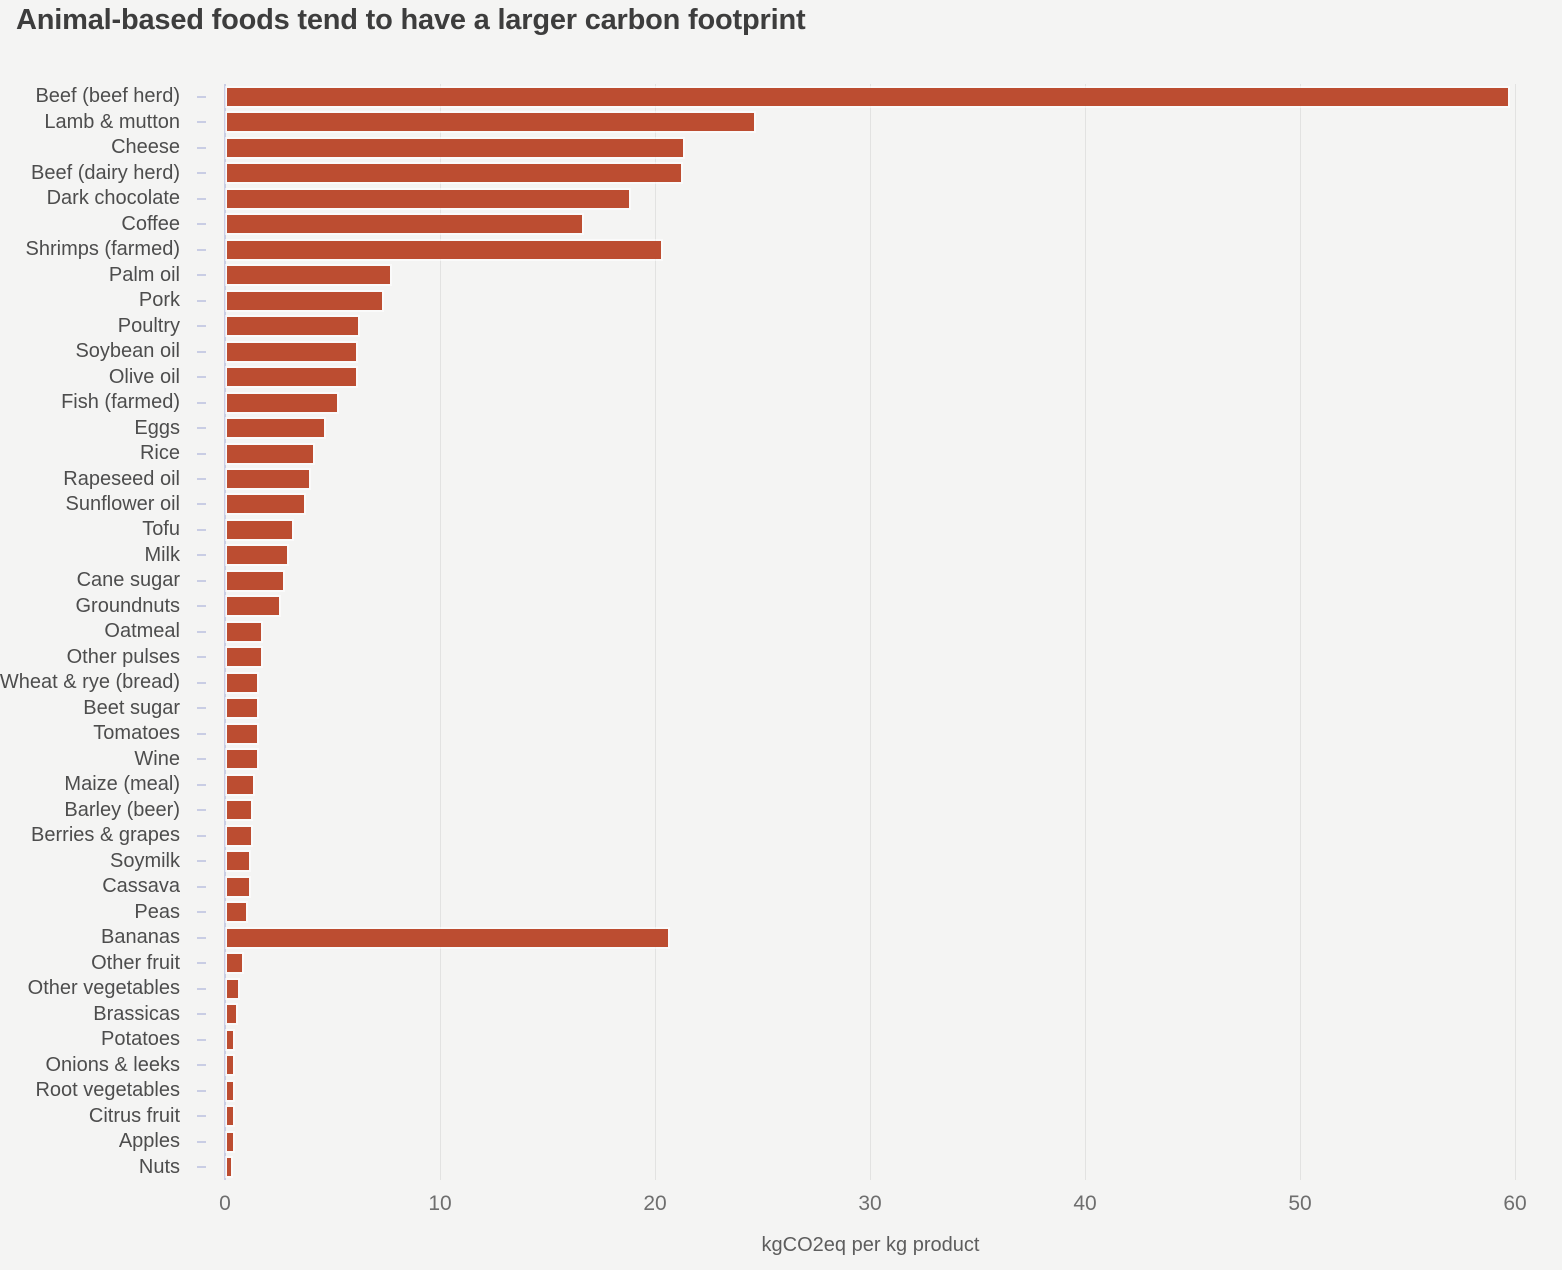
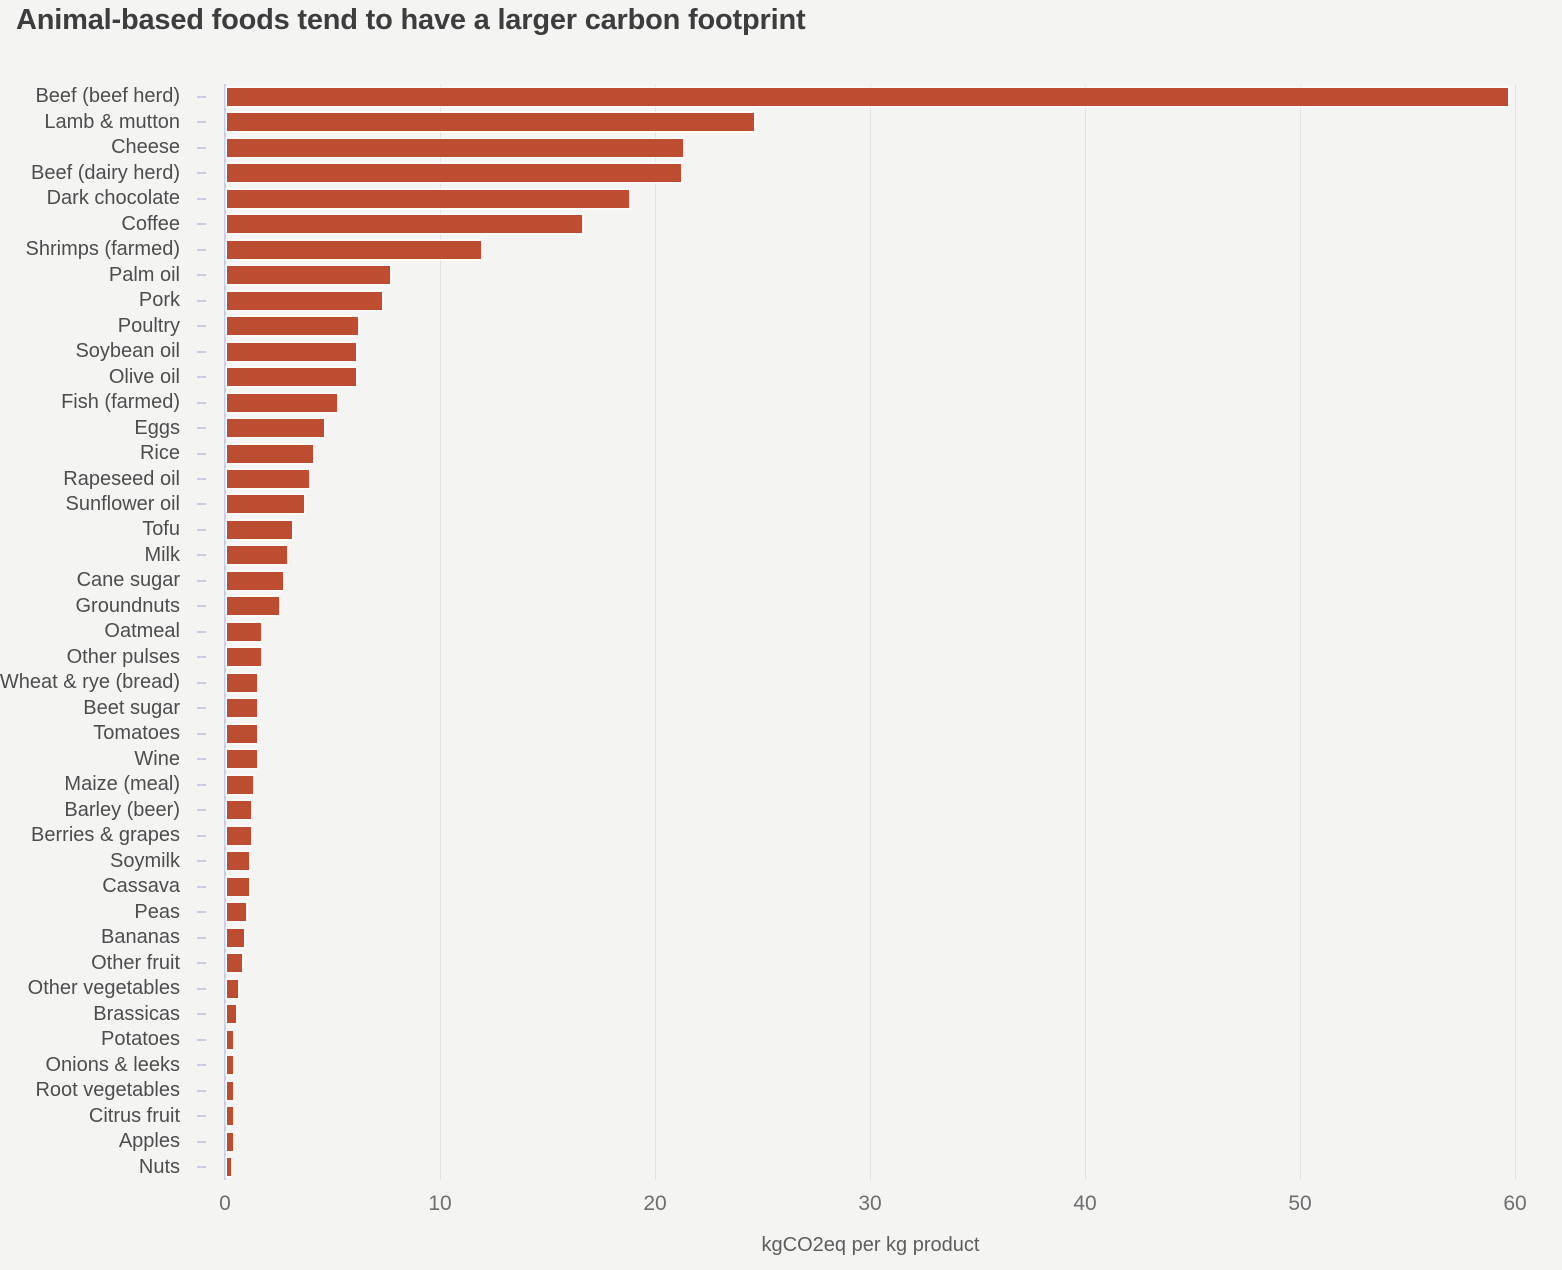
Shrimps (farmed): 20.2 -> 11.8
Bananas: 20.5 -> 0.8
